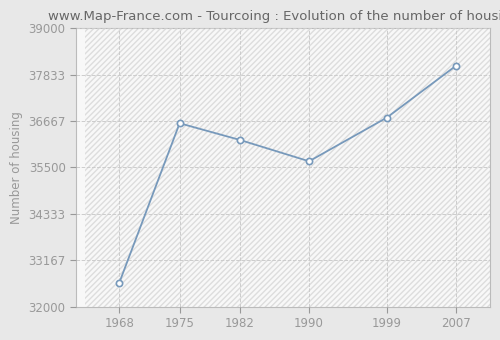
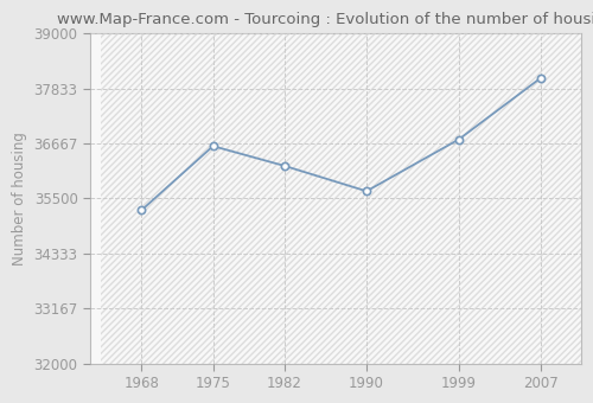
1968: 32600 -> 35250
